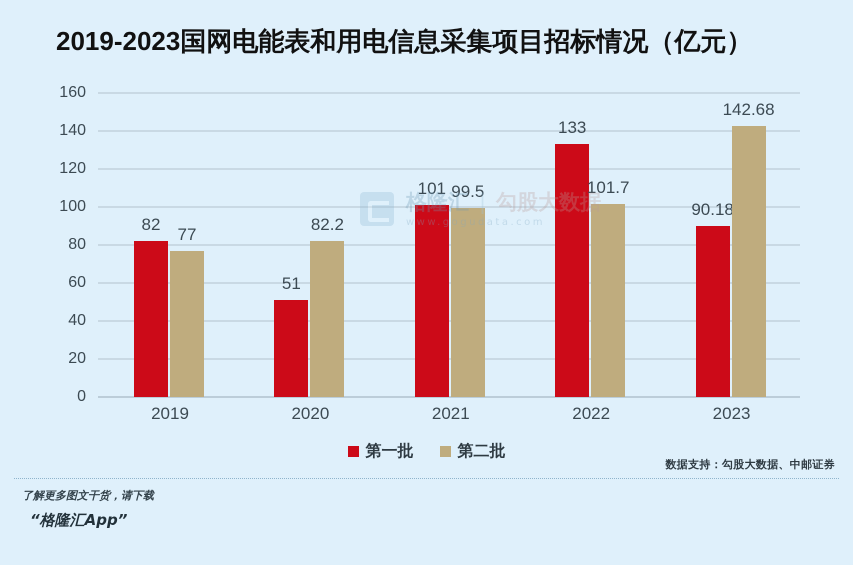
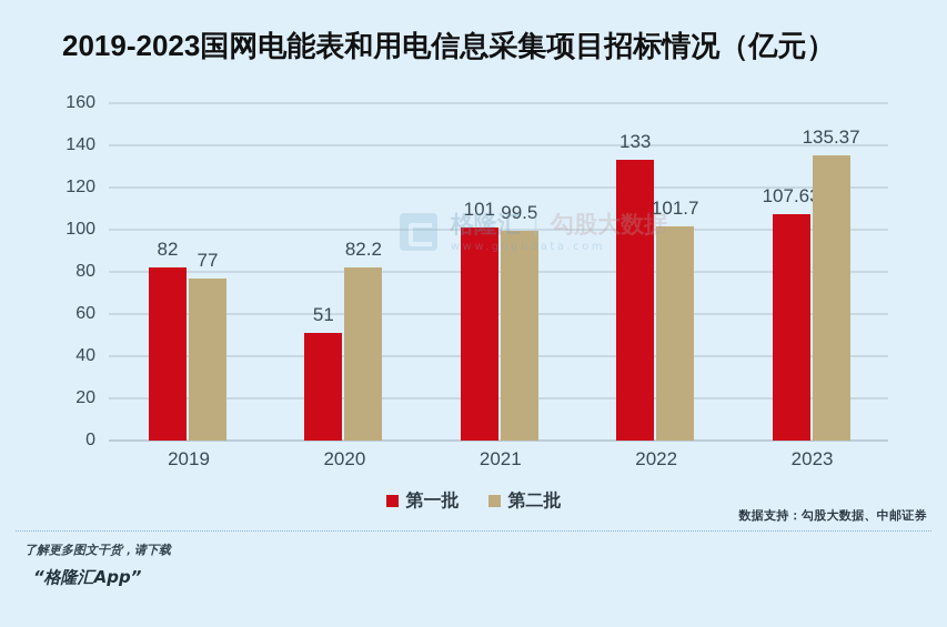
第一批/2023: 90.18 -> 107.63
第二批/2023: 142.68 -> 135.37
